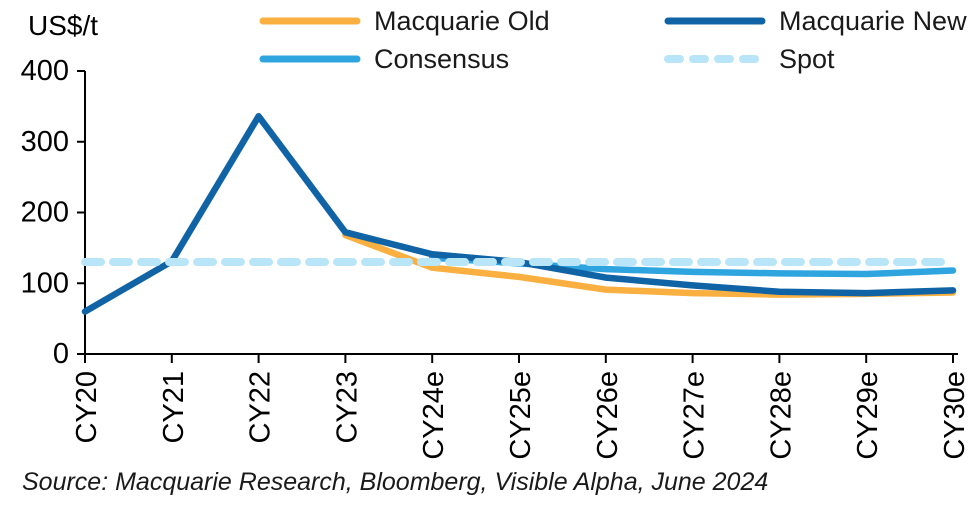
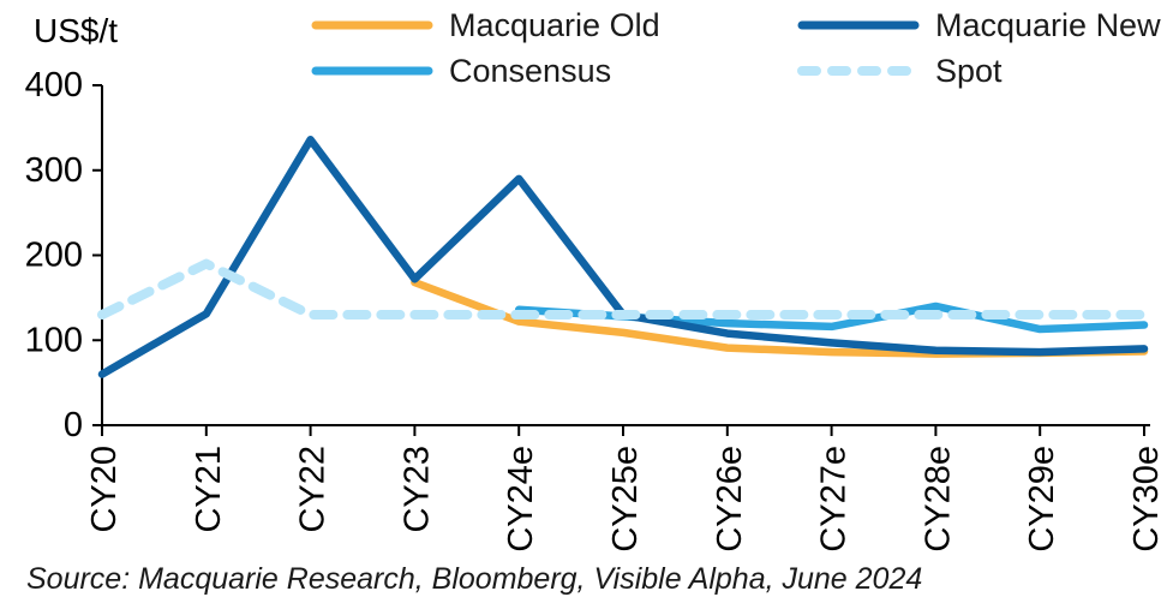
Spot/CY21: 130 -> 190
Macquarie New/CY24e: 140 -> 290
Consensus/CY28e: 110 -> 140
